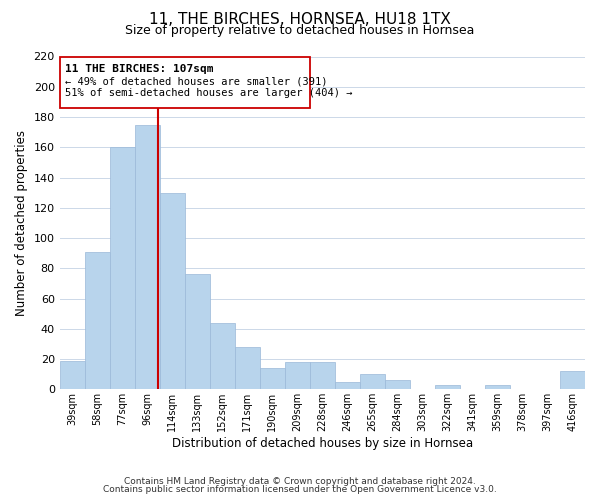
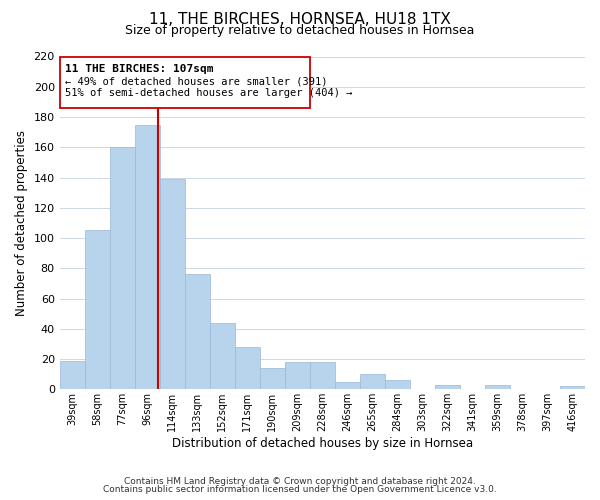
58sqm: 91 -> 105
114sqm: 130 -> 139
416sqm: 12 -> 2
